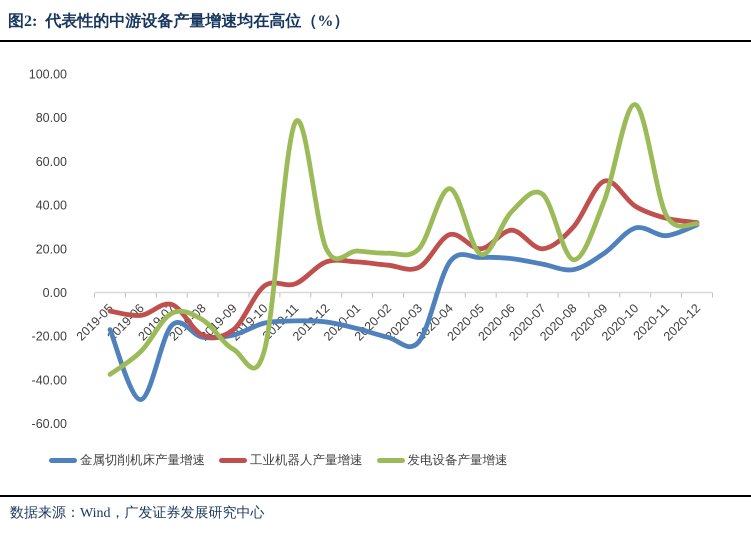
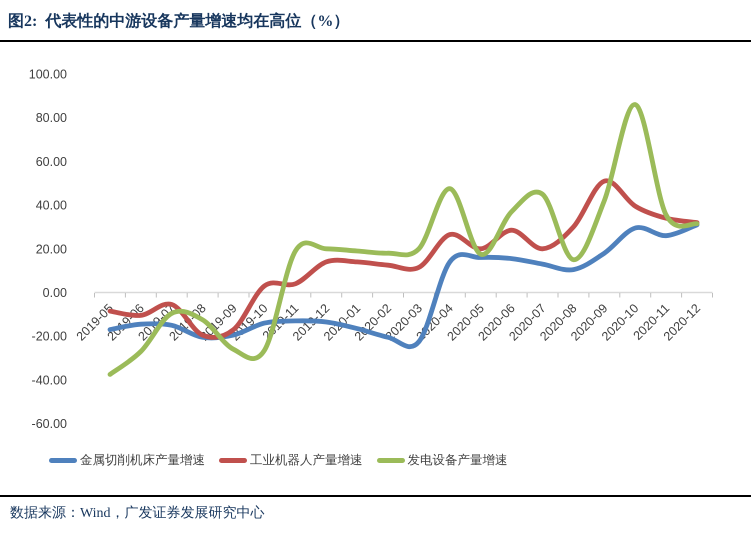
金属切削机床产量增速/2019-06: -49 -> -14
发电设备产量增速/2019-11: 78 -> 19
